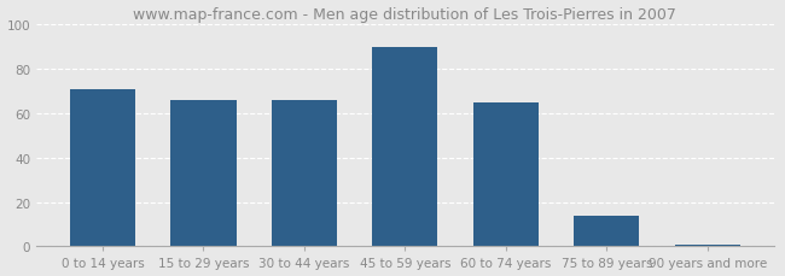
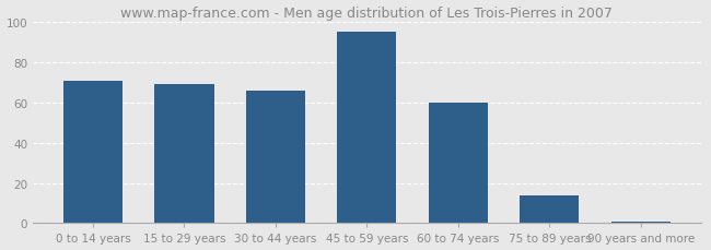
15 to 29 years: 66 -> 69
45 to 59 years: 90 -> 95
60 to 74 years: 65 -> 60
